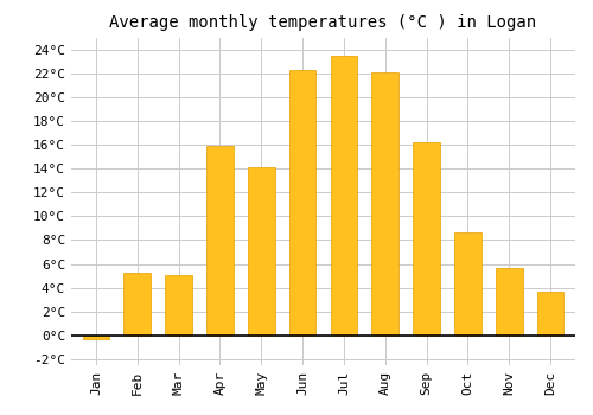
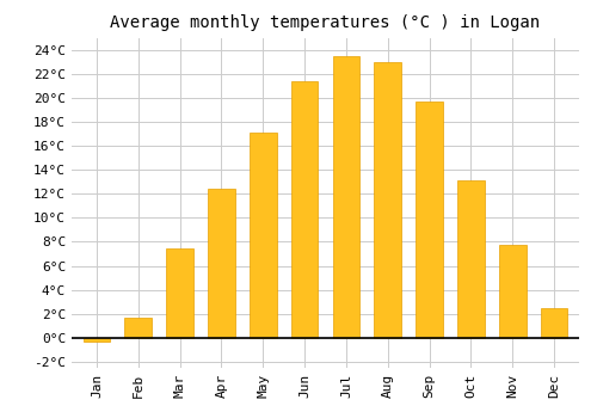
Feb: 5.3°C -> 1.7°C
Mar: 5.1°C -> 7.4°C
Apr: 15.9°C -> 12.4°C
May: 14.1°C -> 17.1°C
Jun: 22.3°C -> 21.4°C
Aug: 22.1°C -> 23.0°C
Sep: 16.2°C -> 19.7°C
Oct: 8.6°C -> 13.1°C
Nov: 5.7°C -> 7.7°C
Dec: 3.7°C -> 2.5°C
